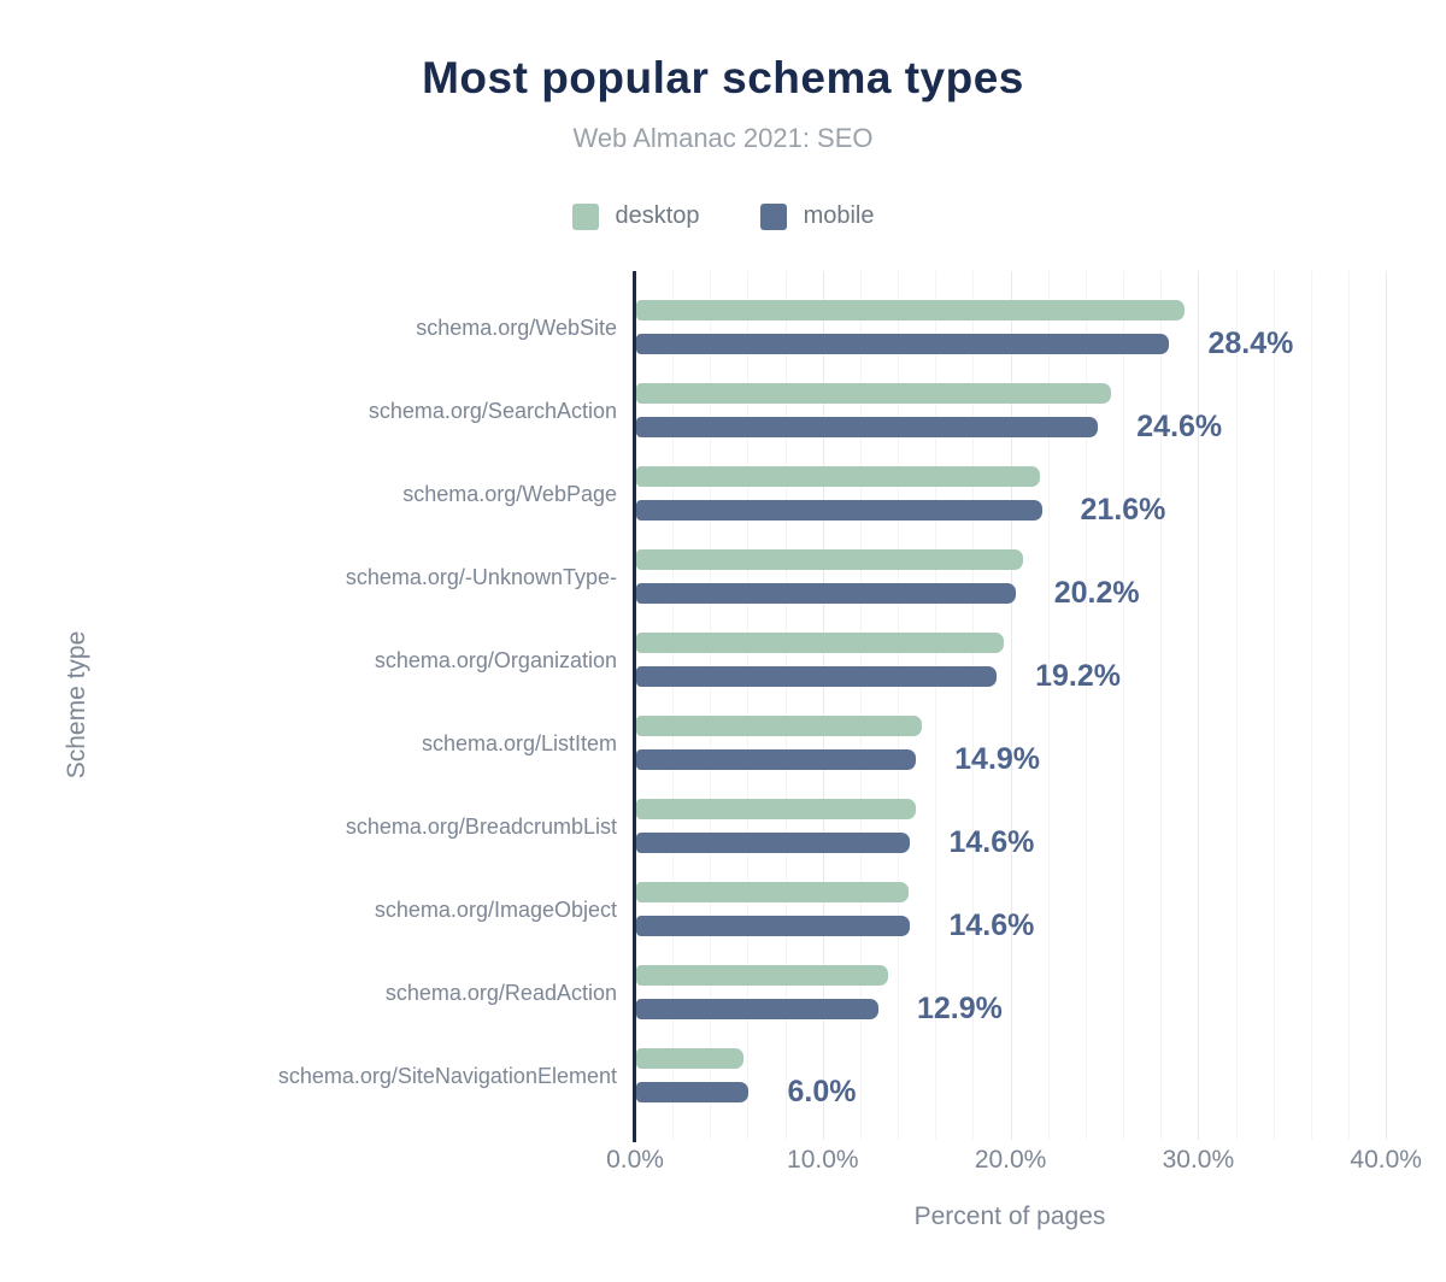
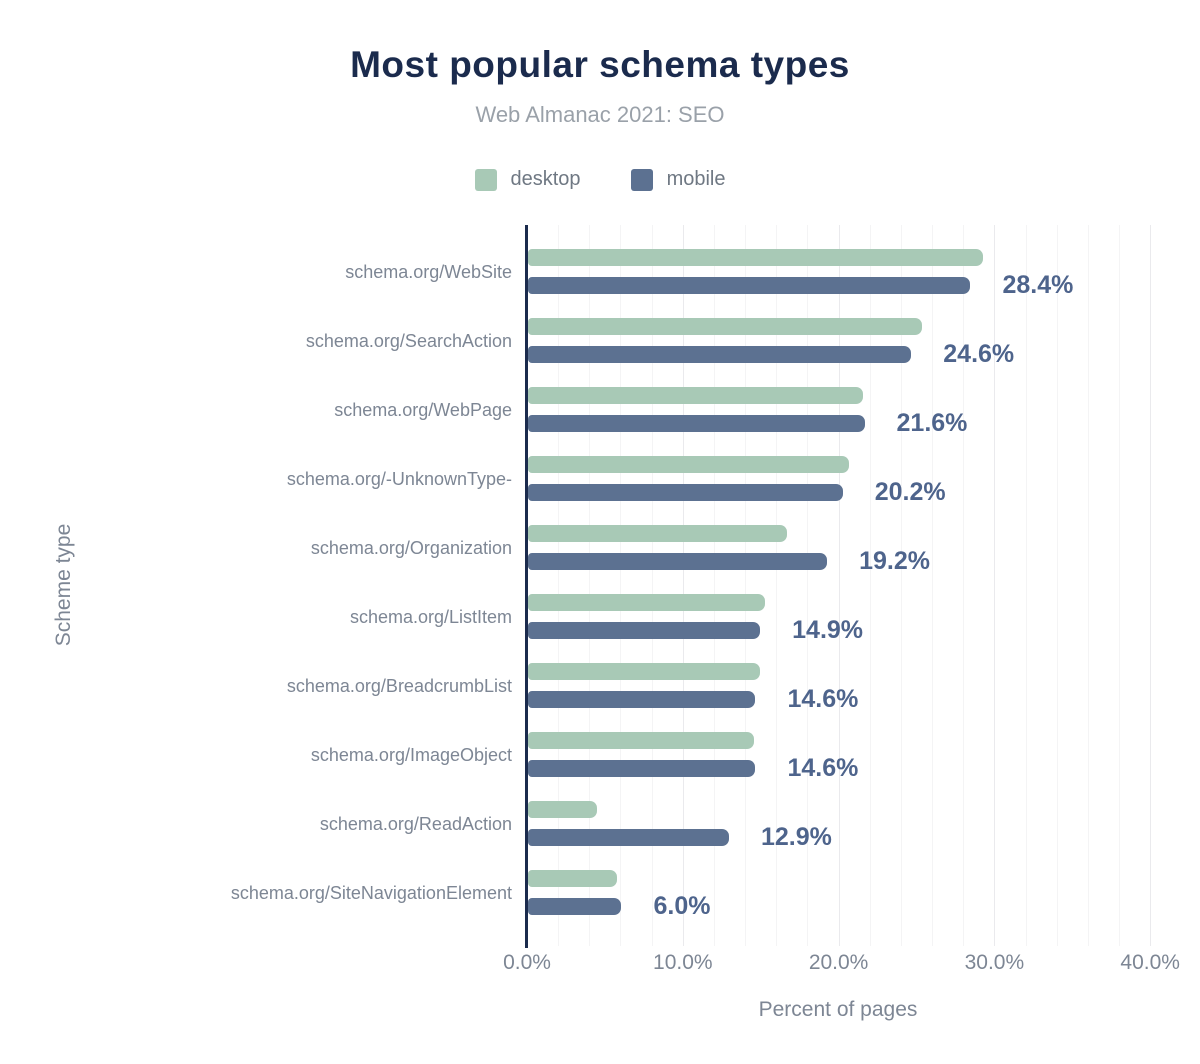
desktop/schema.org/Organization: 19.6% -> 16.6%
desktop/schema.org/ReadAction: 13.4% -> 4.4%
